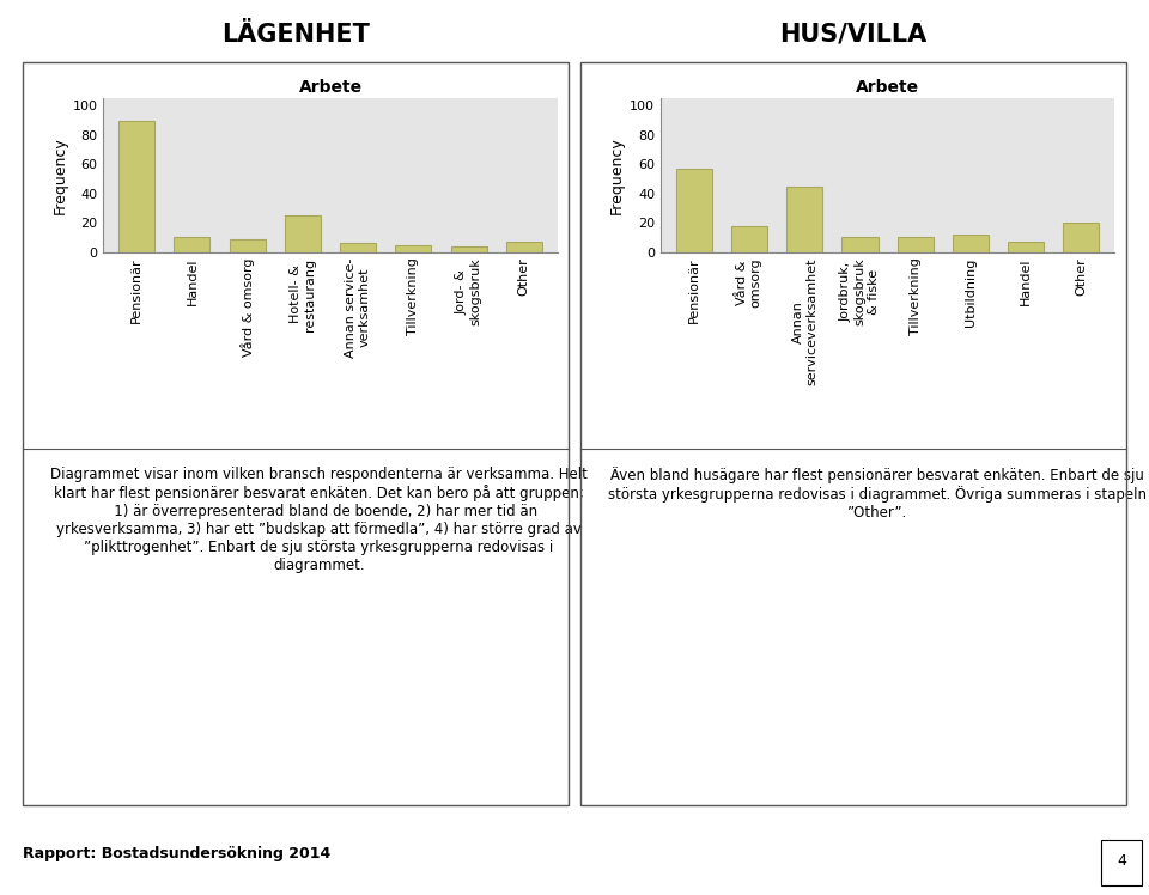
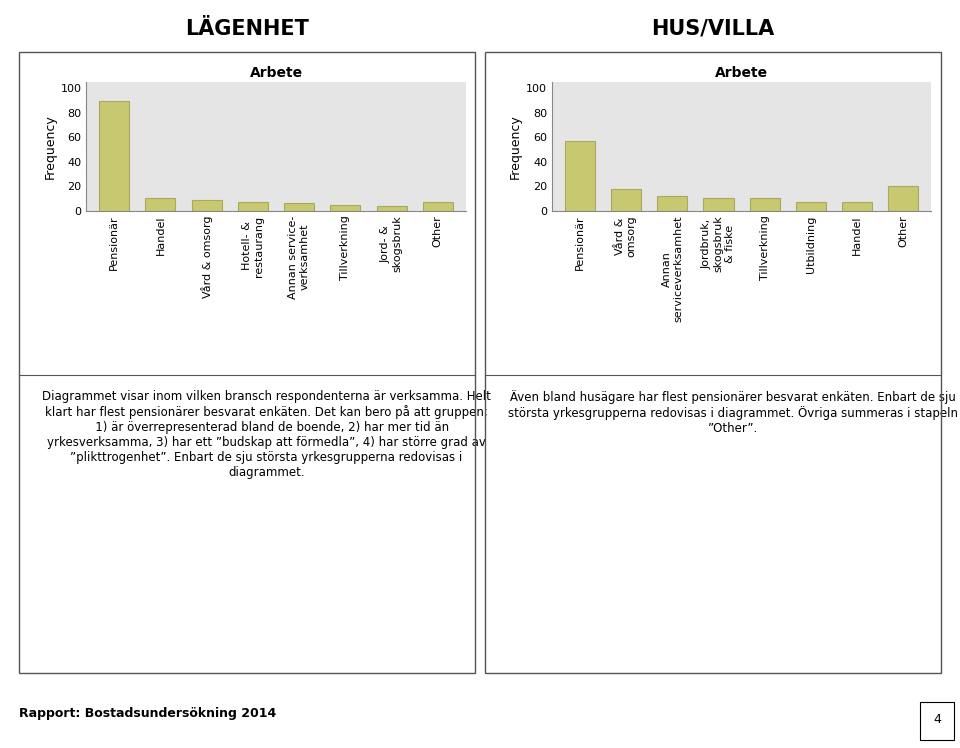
Hotell- & restaurang: 25 -> 7
Annan serviceverksamhet: 45 -> 12
Utbildning: 12 -> 7
